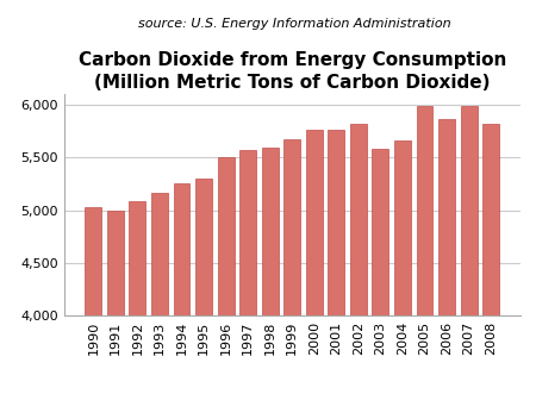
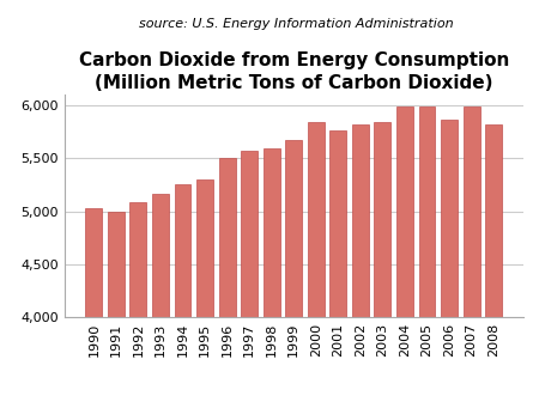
2000: 5,760 -> 5,840
2003: 5,580 -> 5,840
2004: 5,660 -> 5,990
